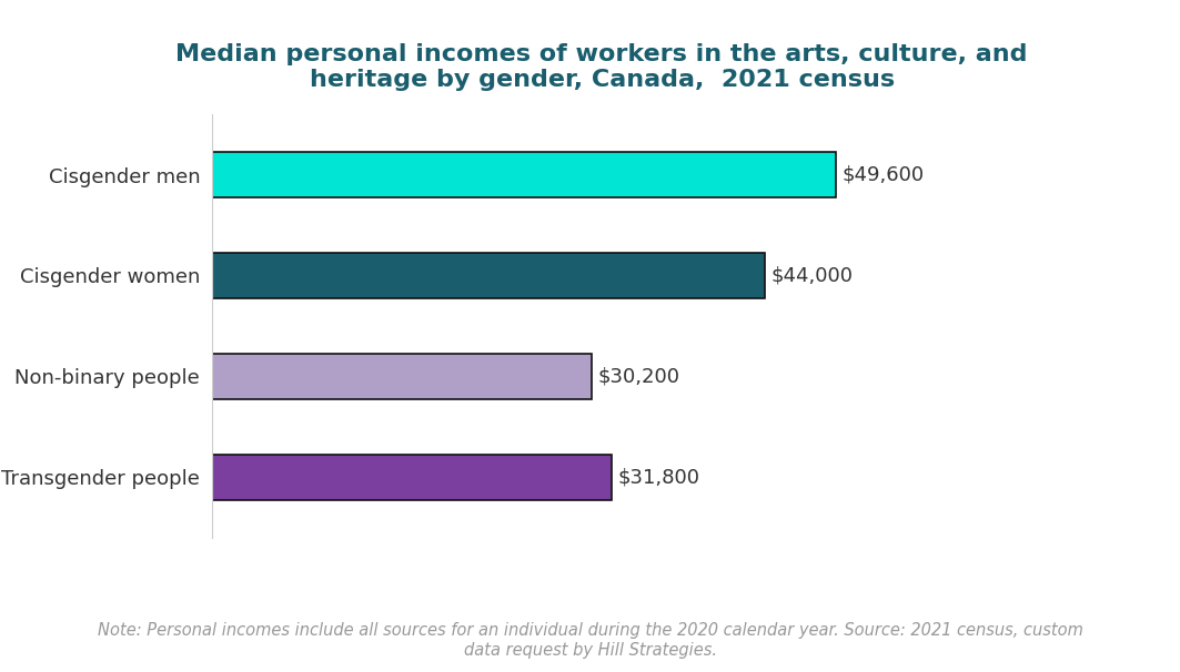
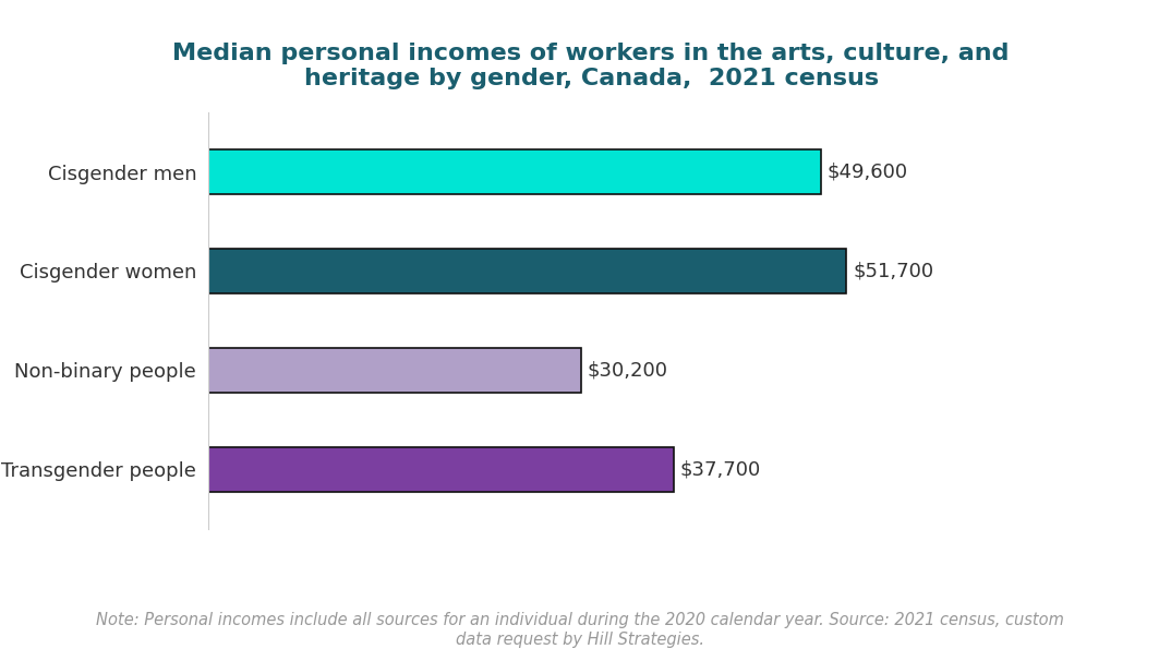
Cisgender women: $44,000 -> $51,700
Transgender people: $31,800 -> $37,700
